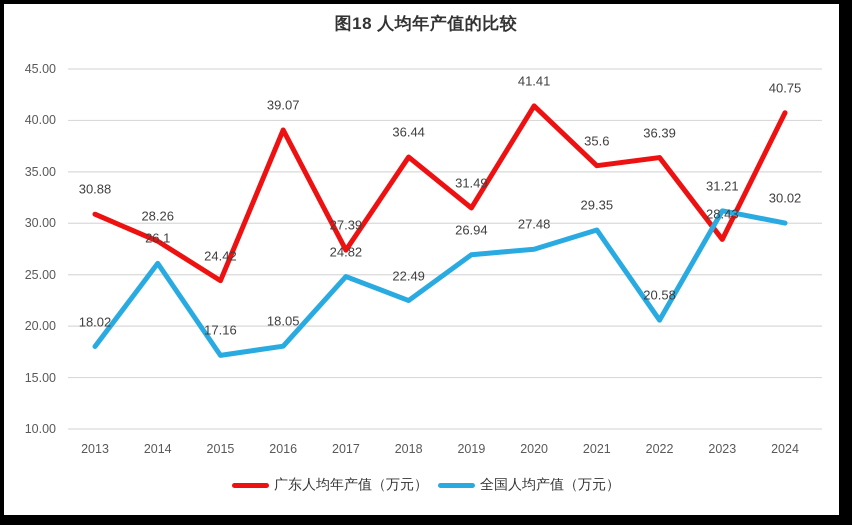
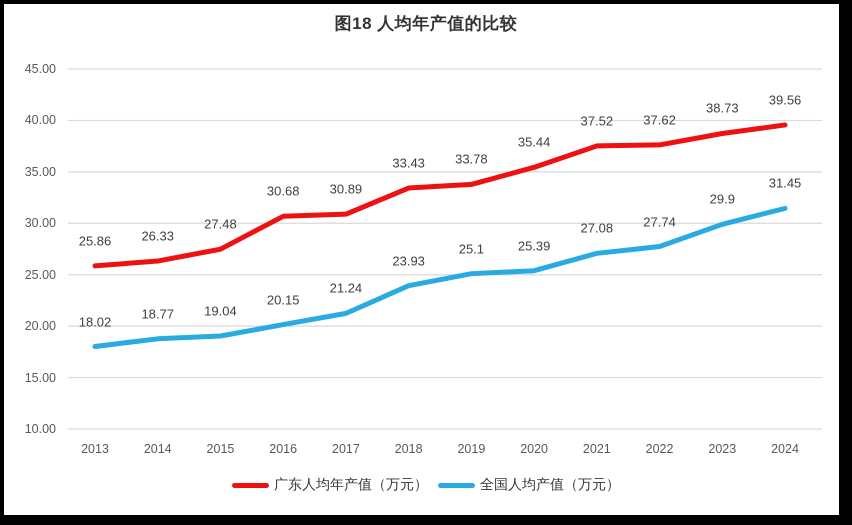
广东人均年产值（万元）/2013: 30.88 -> 25.86
广东人均年产值（万元）/2014: 28.26 -> 26.33
全国人均产值（万元）/2014: 26.1 -> 18.77
广东人均年产值（万元）/2015: 24.42 -> 27.48
全国人均产值（万元）/2015: 17.16 -> 19.04
广东人均年产值（万元）/2016: 39.07 -> 30.68
全国人均产值（万元）/2016: 18.05 -> 20.15
广东人均年产值（万元）/2017: 27.39 -> 30.89
全国人均产值（万元）/2017: 24.82 -> 21.24
广东人均年产值（万元）/2018: 36.44 -> 33.43
全国人均产值（万元）/2018: 22.49 -> 23.93
广东人均年产值（万元）/2019: 31.49 -> 33.78
全国人均产值（万元）/2019: 26.94 -> 25.1
广东人均年产值（万元）/2020: 41.41 -> 35.44
全国人均产值（万元）/2020: 27.48 -> 25.39
广东人均年产值（万元）/2021: 35.6 -> 37.52
全国人均产值（万元）/2021: 29.35 -> 27.08
广东人均年产值（万元）/2022: 36.39 -> 37.62
全国人均产值（万元）/2022: 20.58 -> 27.74
广东人均年产值（万元）/2023: 28.43 -> 38.73
全国人均产值（万元）/2023: 31.21 -> 29.9
广东人均年产值（万元）/2024: 40.75 -> 39.56
全国人均产值（万元）/2024: 30.02 -> 31.45
